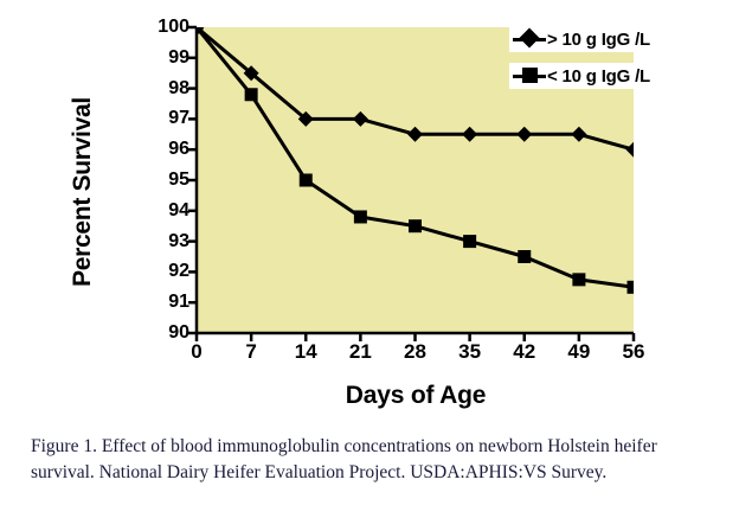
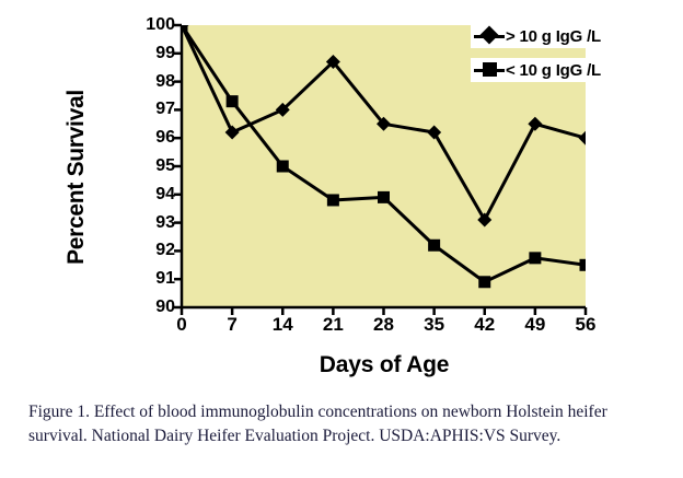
> 10 g IgG /L/7: 98.5 -> 96.2
< 10 g IgG /L/7: 97.8 -> 97.3
> 10 g IgG /L/21: 97.0 -> 98.7
< 10 g IgG /L/28: 93.5 -> 93.9
> 10 g IgG /L/35: 96.5 -> 96.2
< 10 g IgG /L/35: 93.0 -> 92.2
> 10 g IgG /L/42: 96.5 -> 93.1
< 10 g IgG /L/42: 92.5 -> 90.9
